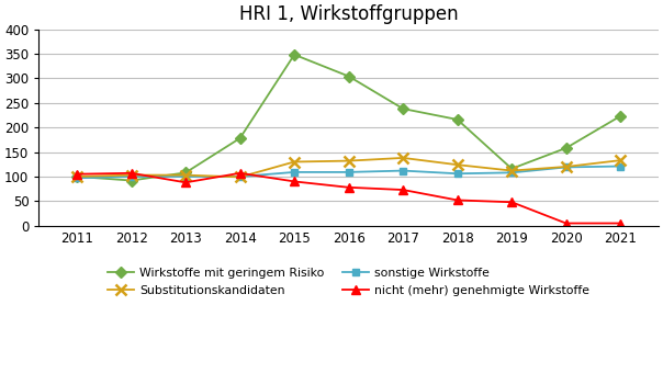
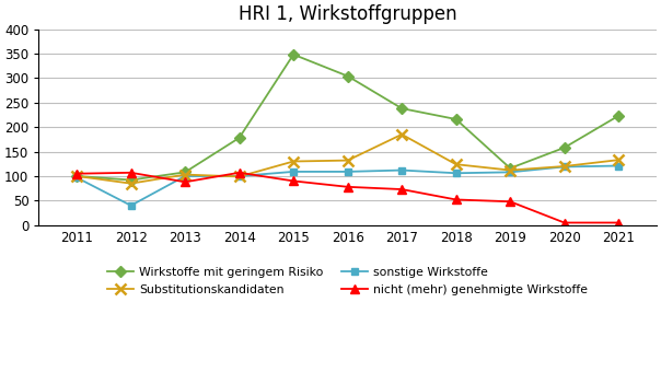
sonstige Wirkstoffe/2012: 100 -> 40
Substitutionskandidaten/2012: 103 -> 85
Substitutionskandidaten/2017: 138 -> 185
